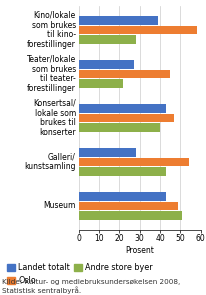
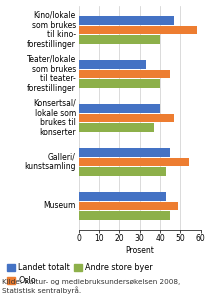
Landet totalt/Kino/lokale som brukes til kino- forestillinger: 39 -> 47
Andre store byer/Kino/lokale som brukes til kino- forestillinger: 28 -> 40
Landet totalt/Teater/lokale som brukes til teater- forestillinger: 27 -> 33
Andre store byer/Teater/lokale som brukes til teater- forestillinger: 22 -> 40
Landet totalt/Konsertsal/ lokale som brukes til konserter: 43 -> 40
Andre store byer/Konsertsal/ lokale som brukes til konserter: 40 -> 37
Landet totalt/Galleri/ kunstsamling: 28 -> 45
Andre store byer/Museum: 51 -> 45
